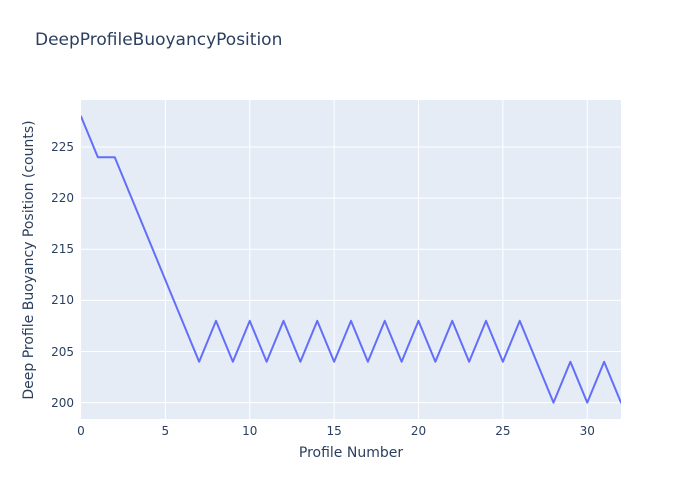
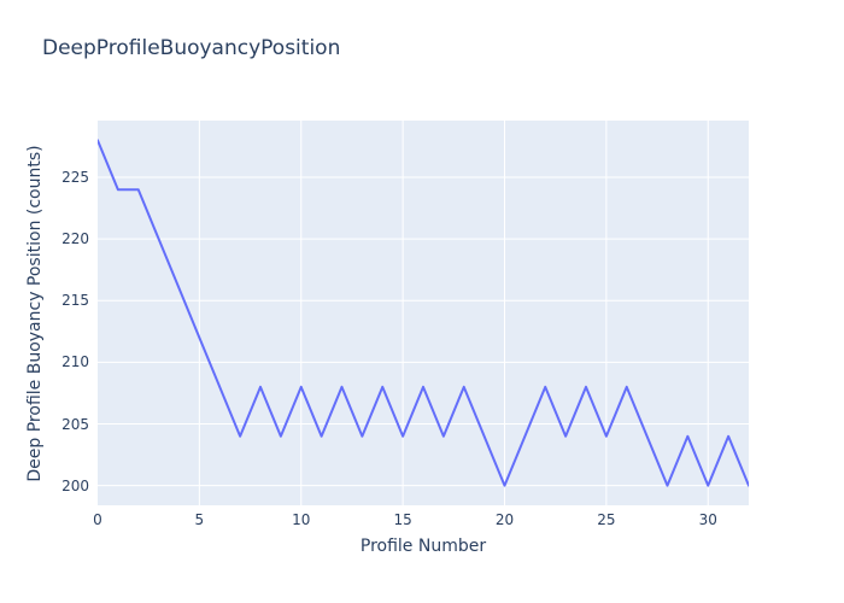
20: 208 -> 200
